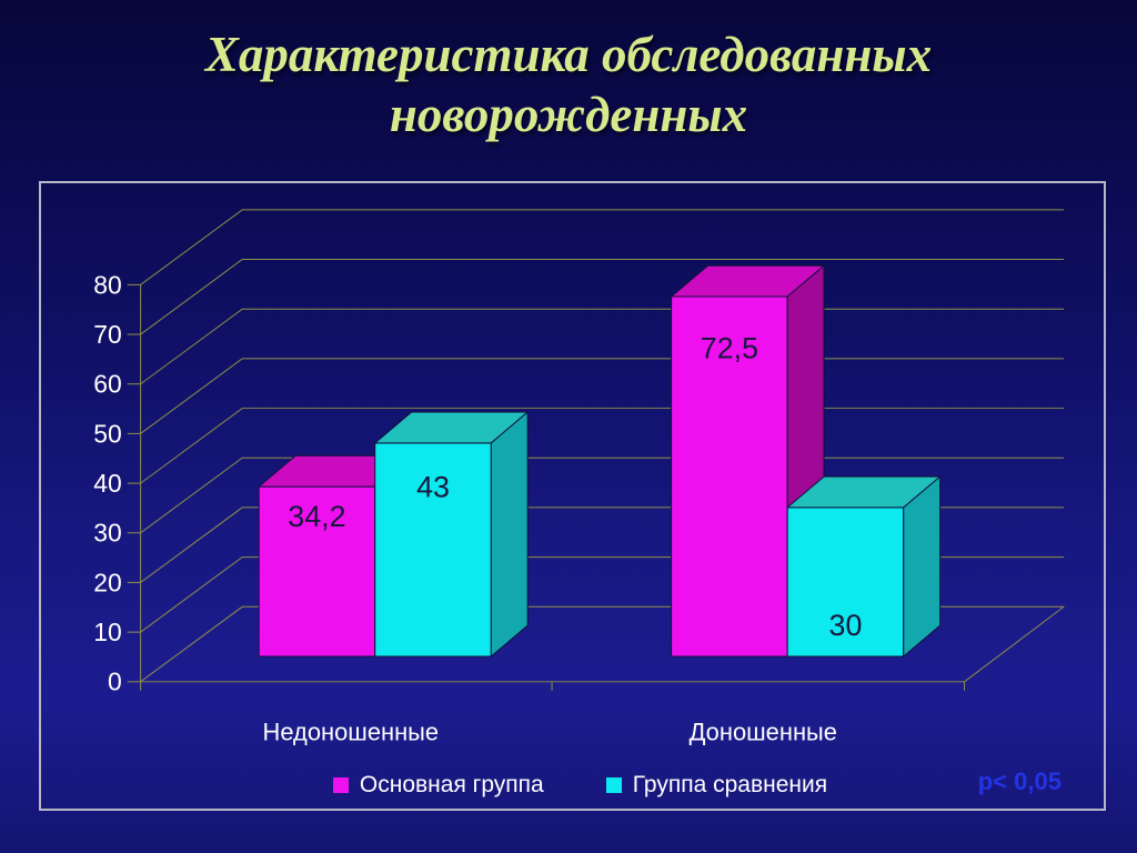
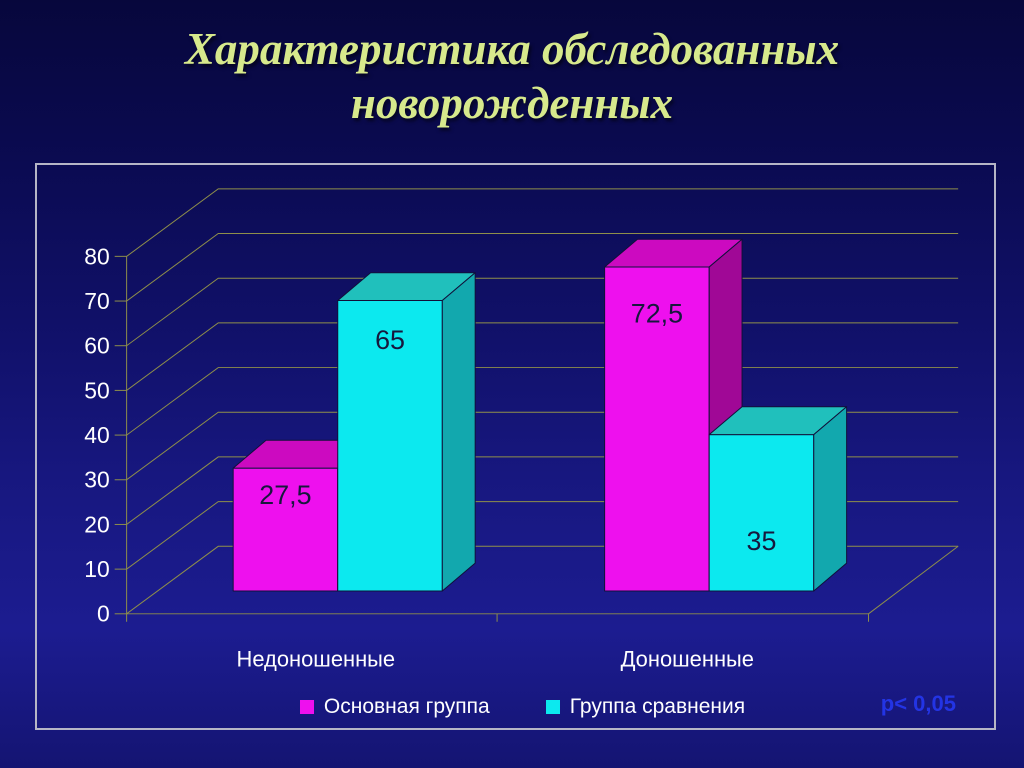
Основная группа/Недоношенные: 34,2 -> 27,5
Группа сравнения/Недоношенные: 43 -> 65
Группа сравнения/Доношенные: 30 -> 35
